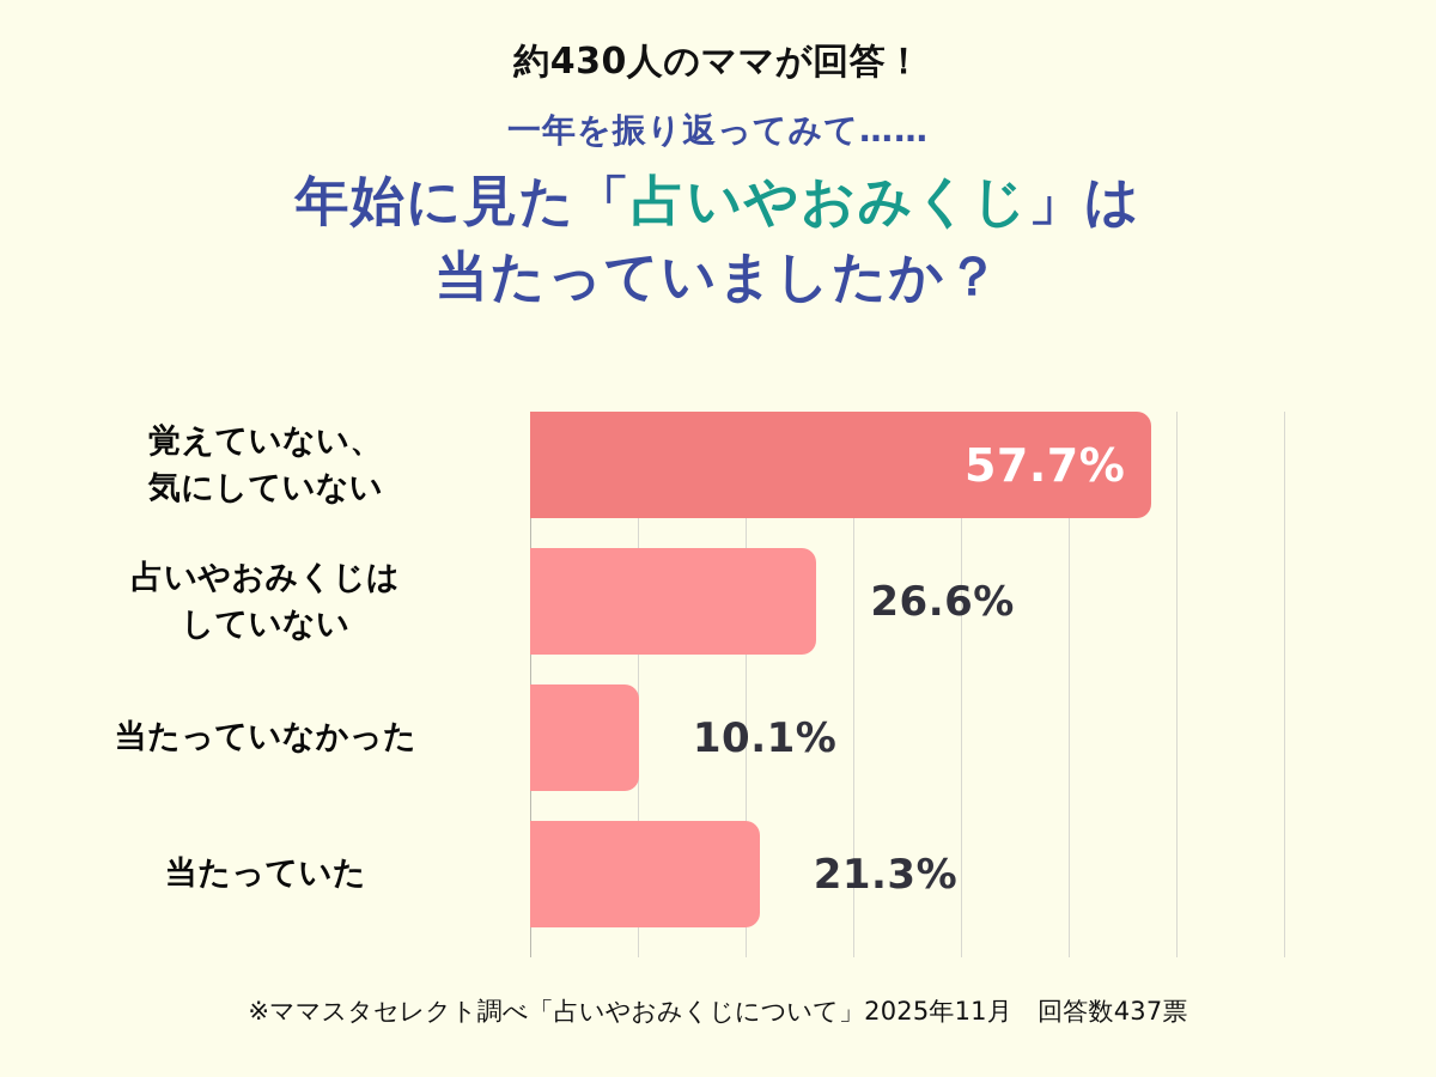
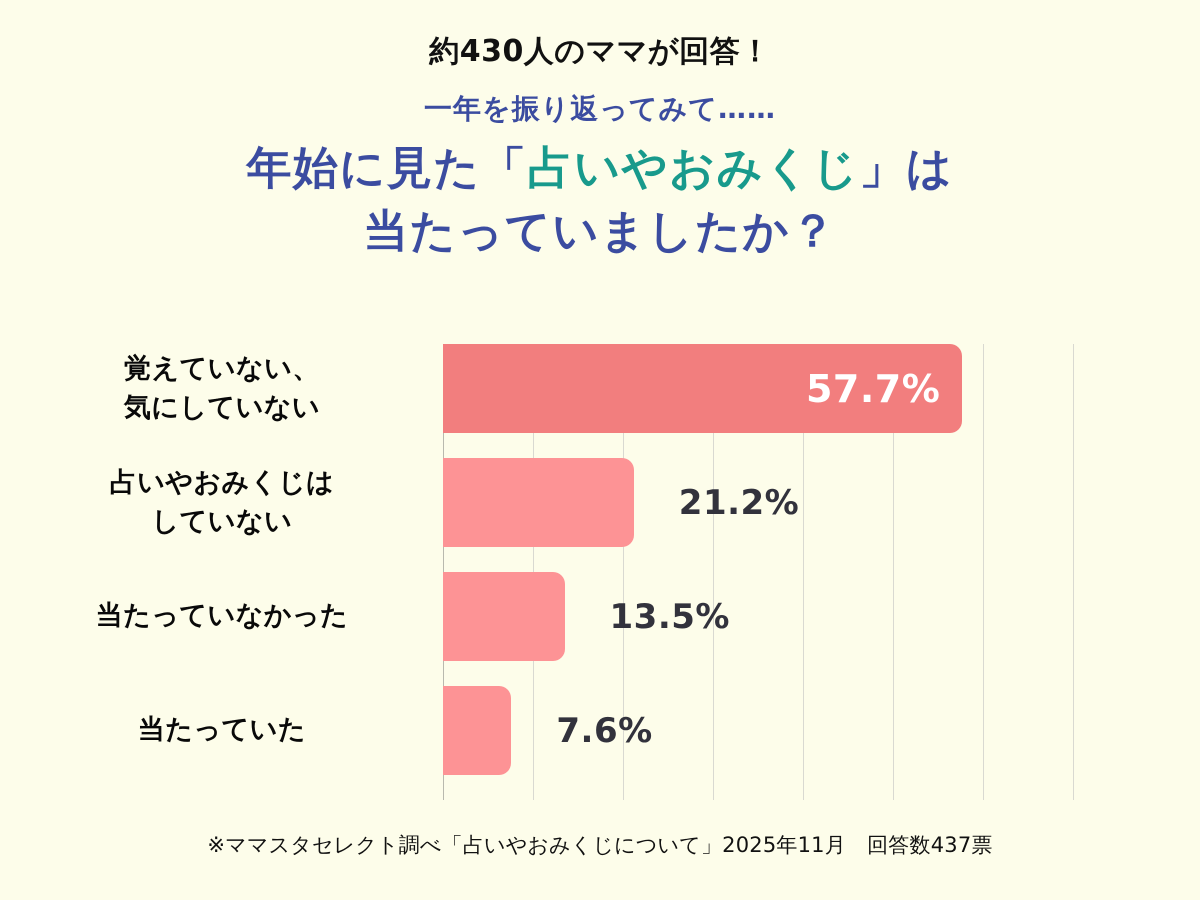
占いやおみくじはしていない: 26.6% -> 21.2%
当たっていなかった: 10.1% -> 13.5%
当たっていた: 21.3% -> 7.6%
